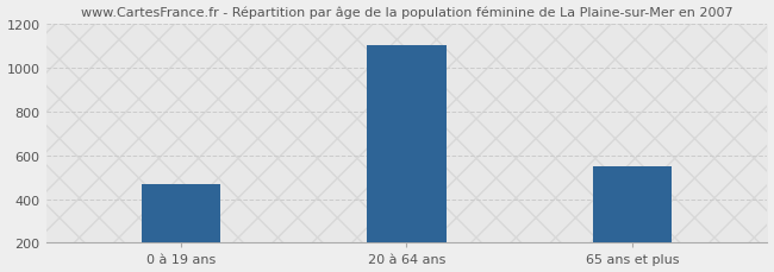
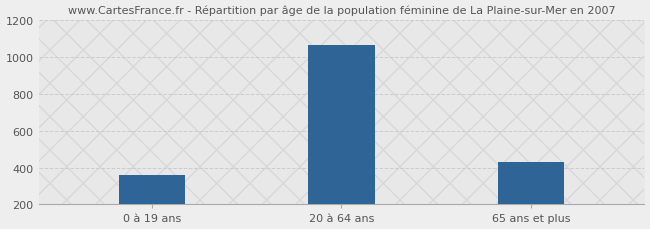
0 à 19 ans: 470 -> 360
20 à 64 ans: 1100 -> 1060
65 ans et plus: 550 -> 430
